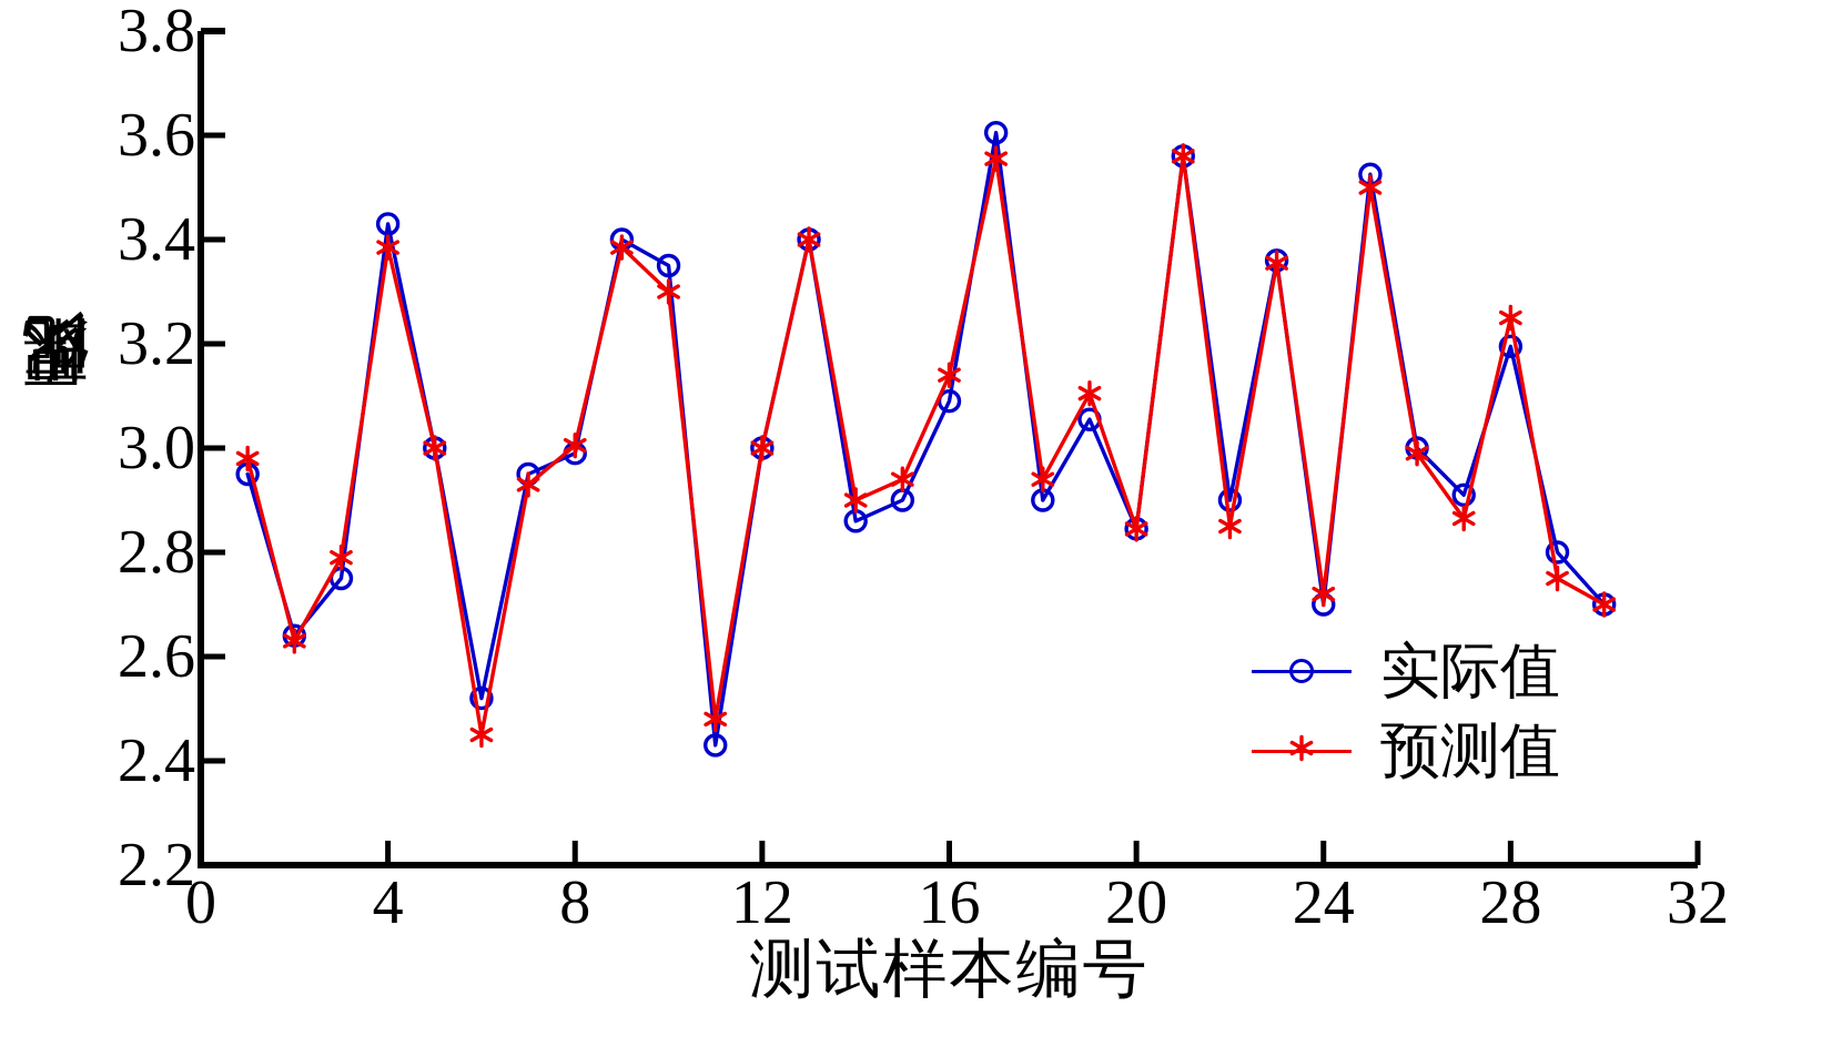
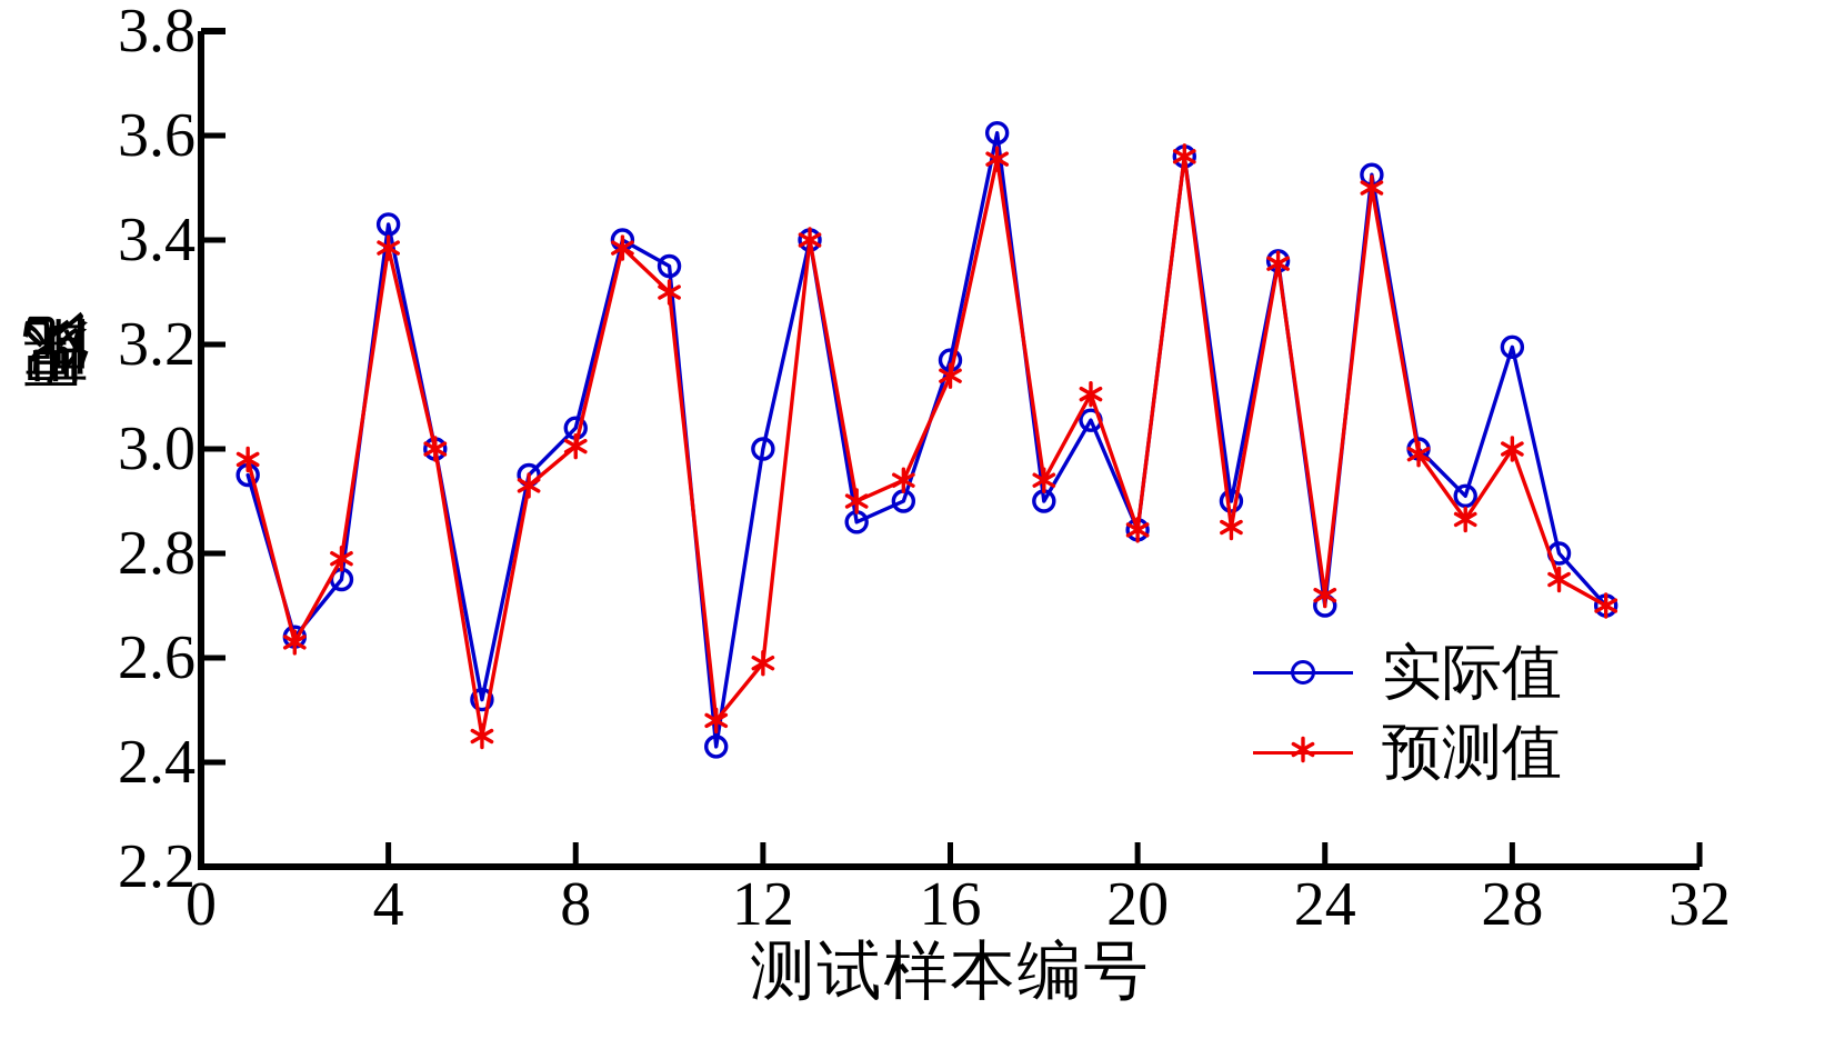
实际值/8: 2.99 -> 3.04
预测值/12: 3.00 -> 2.59
实际值/16: 3.09 -> 3.17
预测值/28: 3.25 -> 3.00
